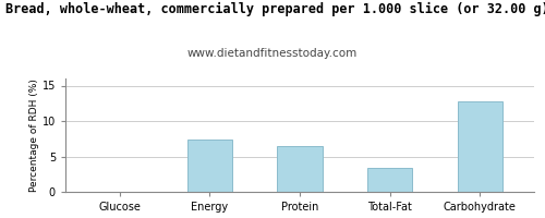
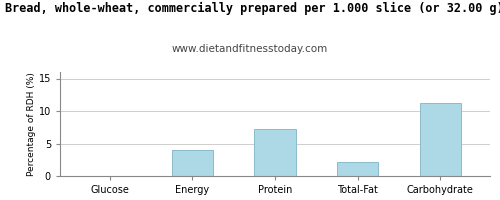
Energy: 7.4 -> 4.0
Protein: 6.4 -> 7.2
Total-Fat: 3.4 -> 2.1
Carbohydrate: 12.8 -> 11.2
